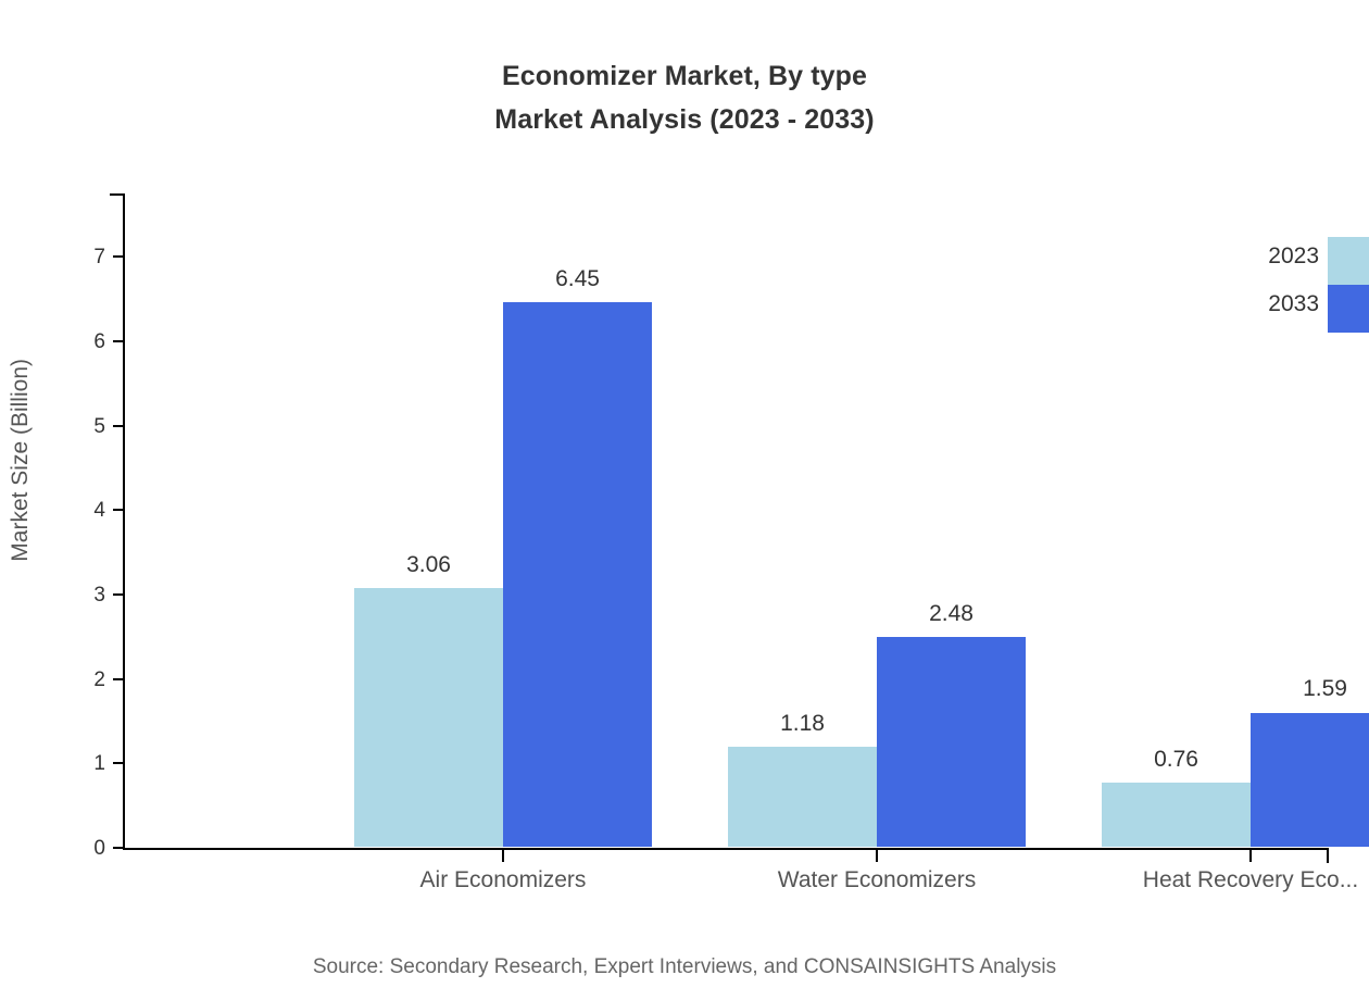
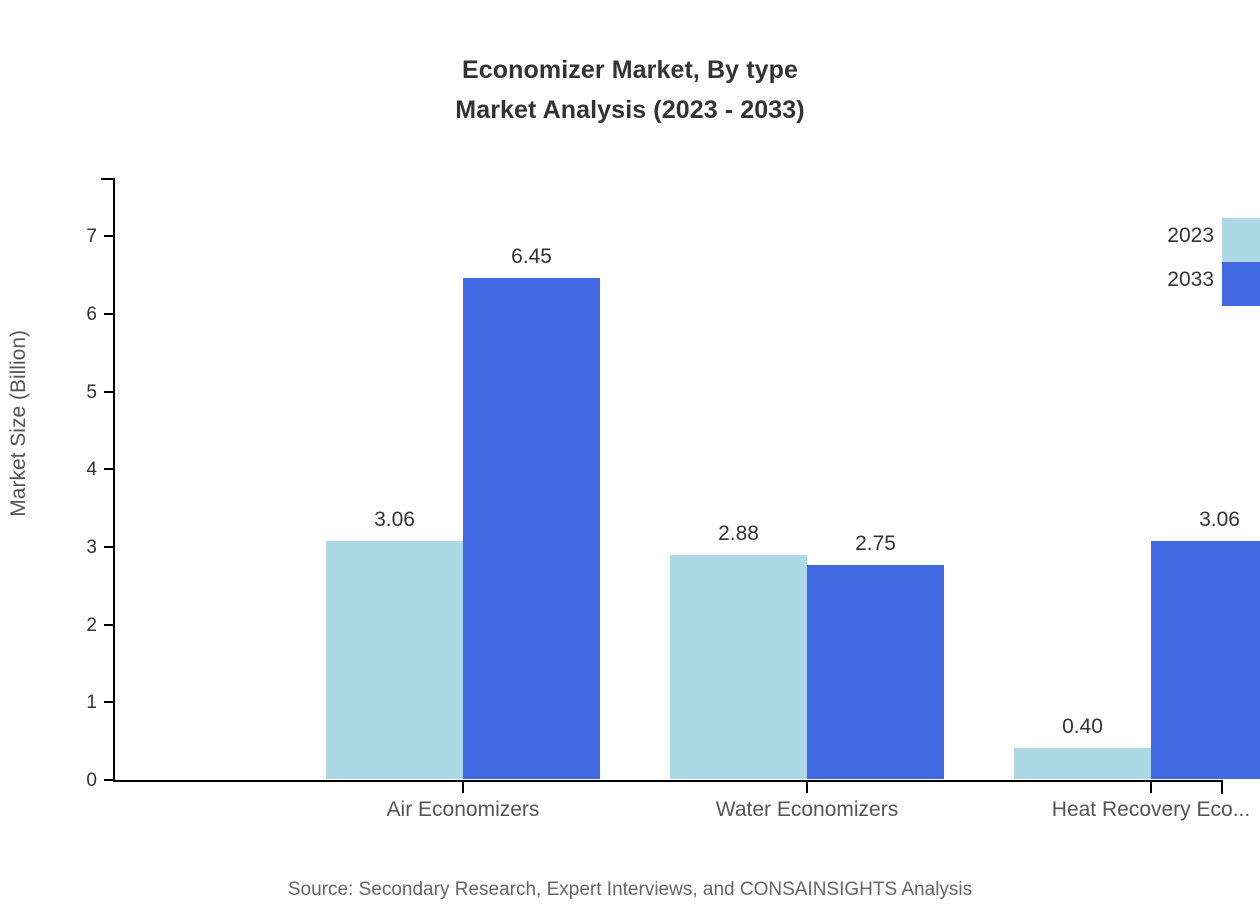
2023/Water Economizers: 1.18 -> 2.88
2033/Water Economizers: 2.48 -> 2.75
2023/Heat Recovery Eco...: 0.76 -> 0.40
2033/Heat Recovery Eco...: 1.59 -> 3.06
